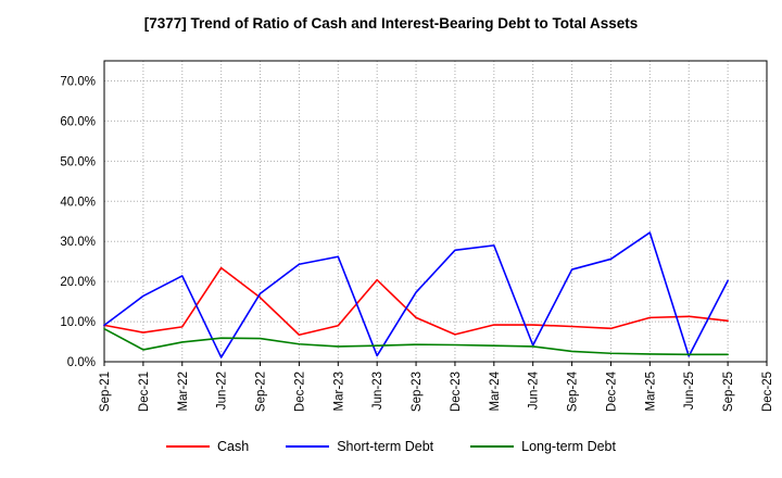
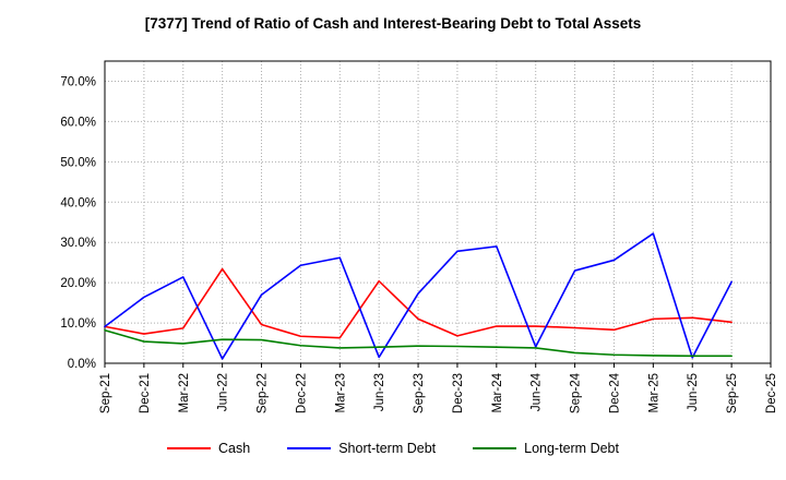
Long-term Debt/Dec-21: 3% -> 5%
Cash/Sep-22: 16% -> 10%
Cash/Mar-23: 9% -> 6%
